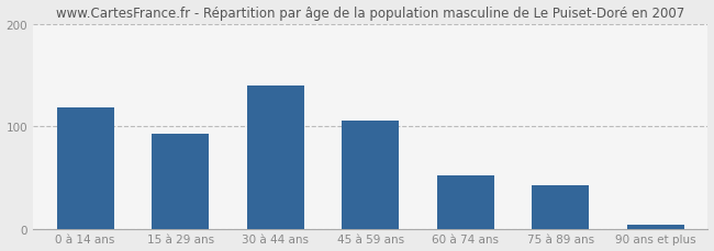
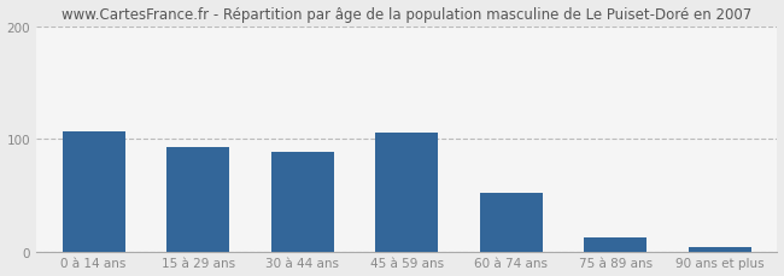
0 à 14 ans: 118 -> 106
30 à 44 ans: 140 -> 88
75 à 89 ans: 42 -> 12
